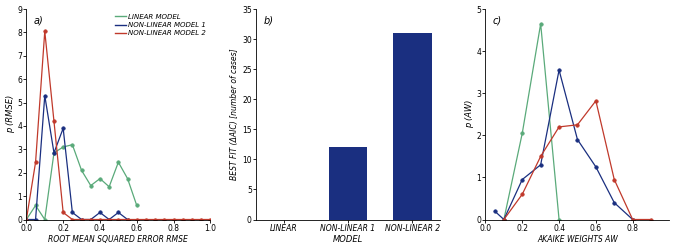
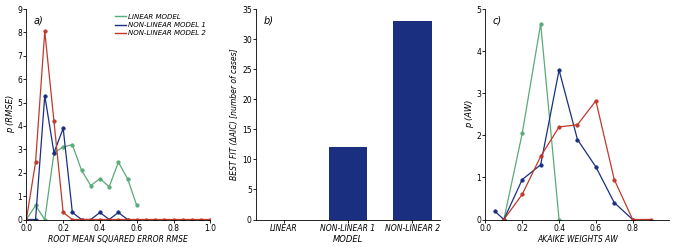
NON-LINEAR 2: 31 -> 33
